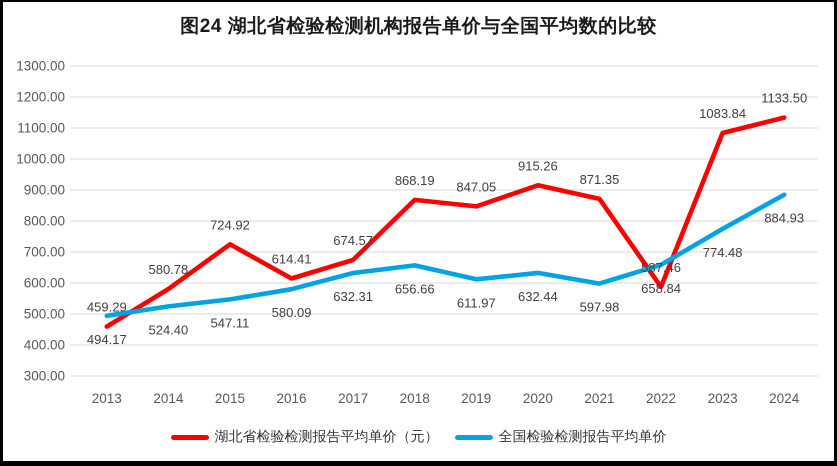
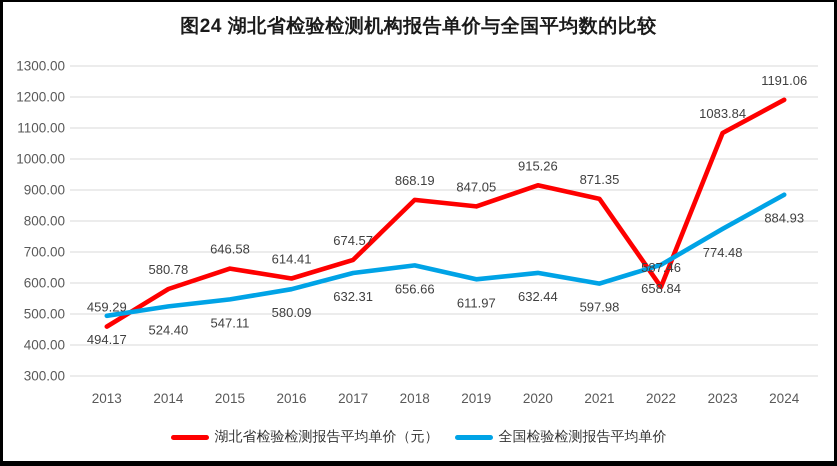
湖北省检验检测报告平均单价（元）/2015: 724.92 -> 646.58
湖北省检验检测报告平均单价（元）/2024: 1133.50 -> 1191.06
